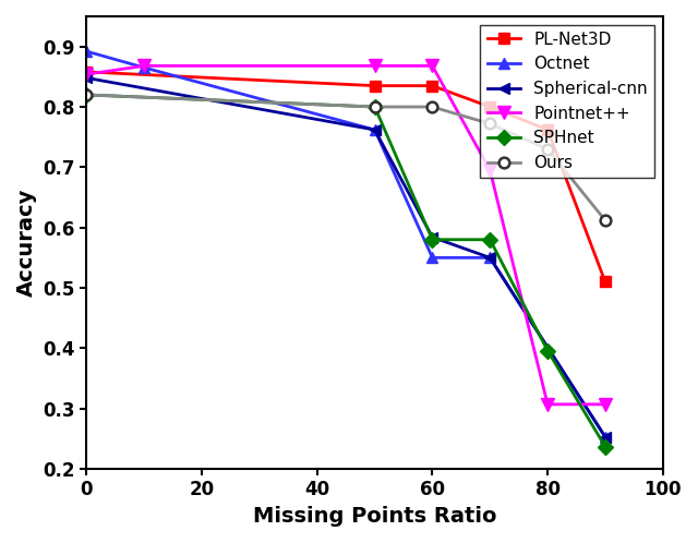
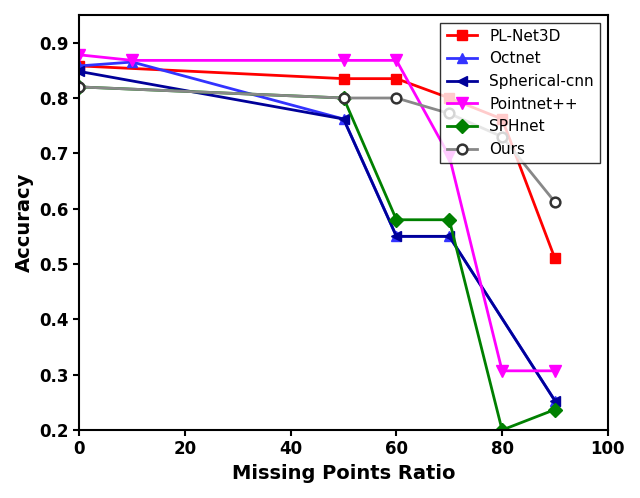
Octnet/0: 0.892 -> 0.858
Pointnet++/0: 0.854 -> 0.878
Spherical-cnn/60: 0.584 -> 0.550
SPHnet/80: 0.396 -> 0.200
